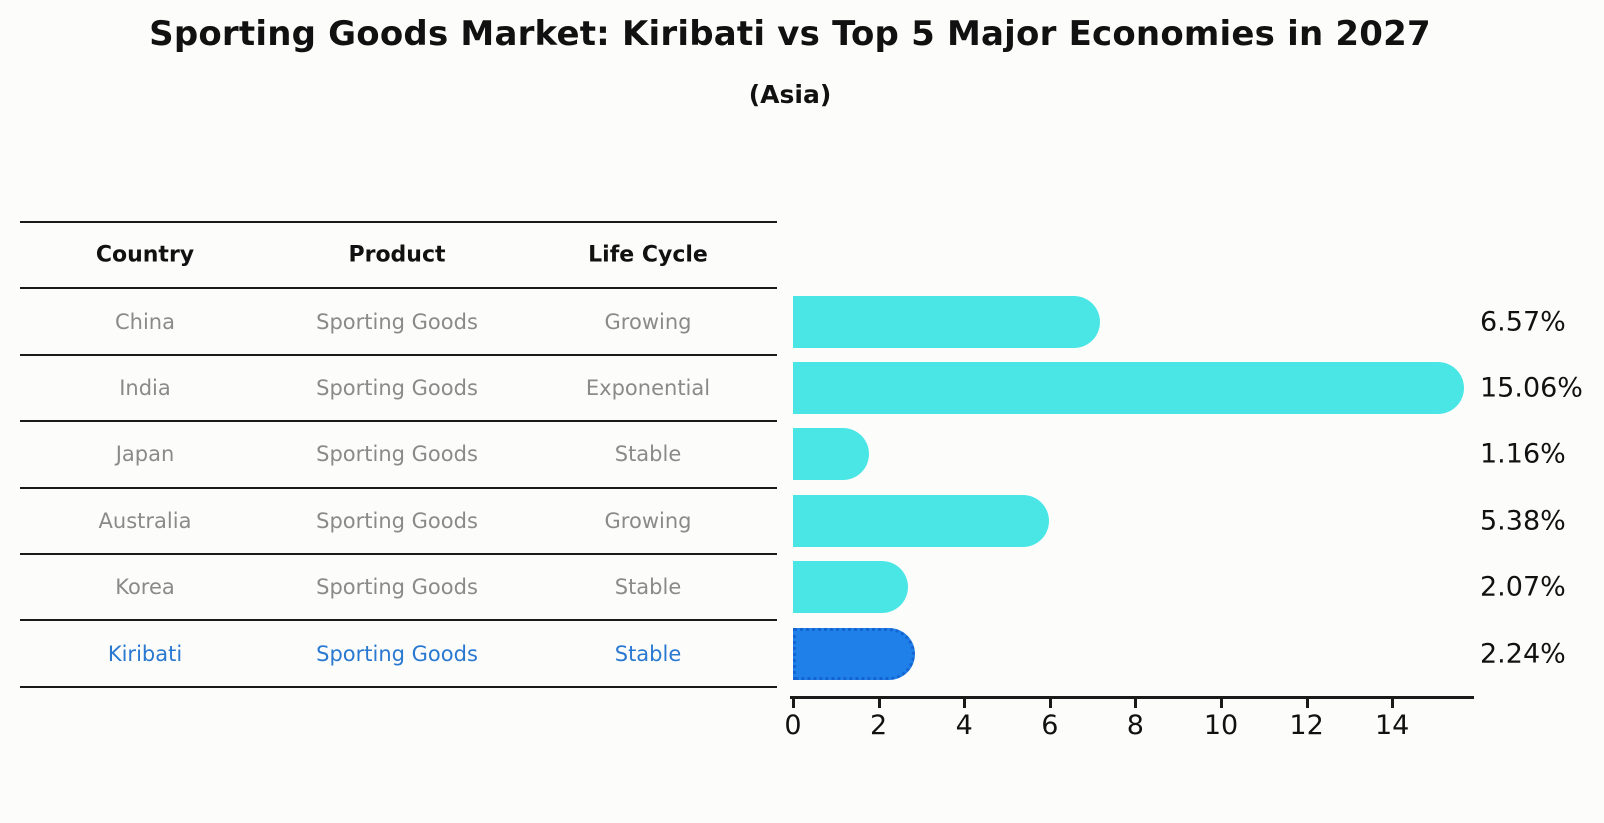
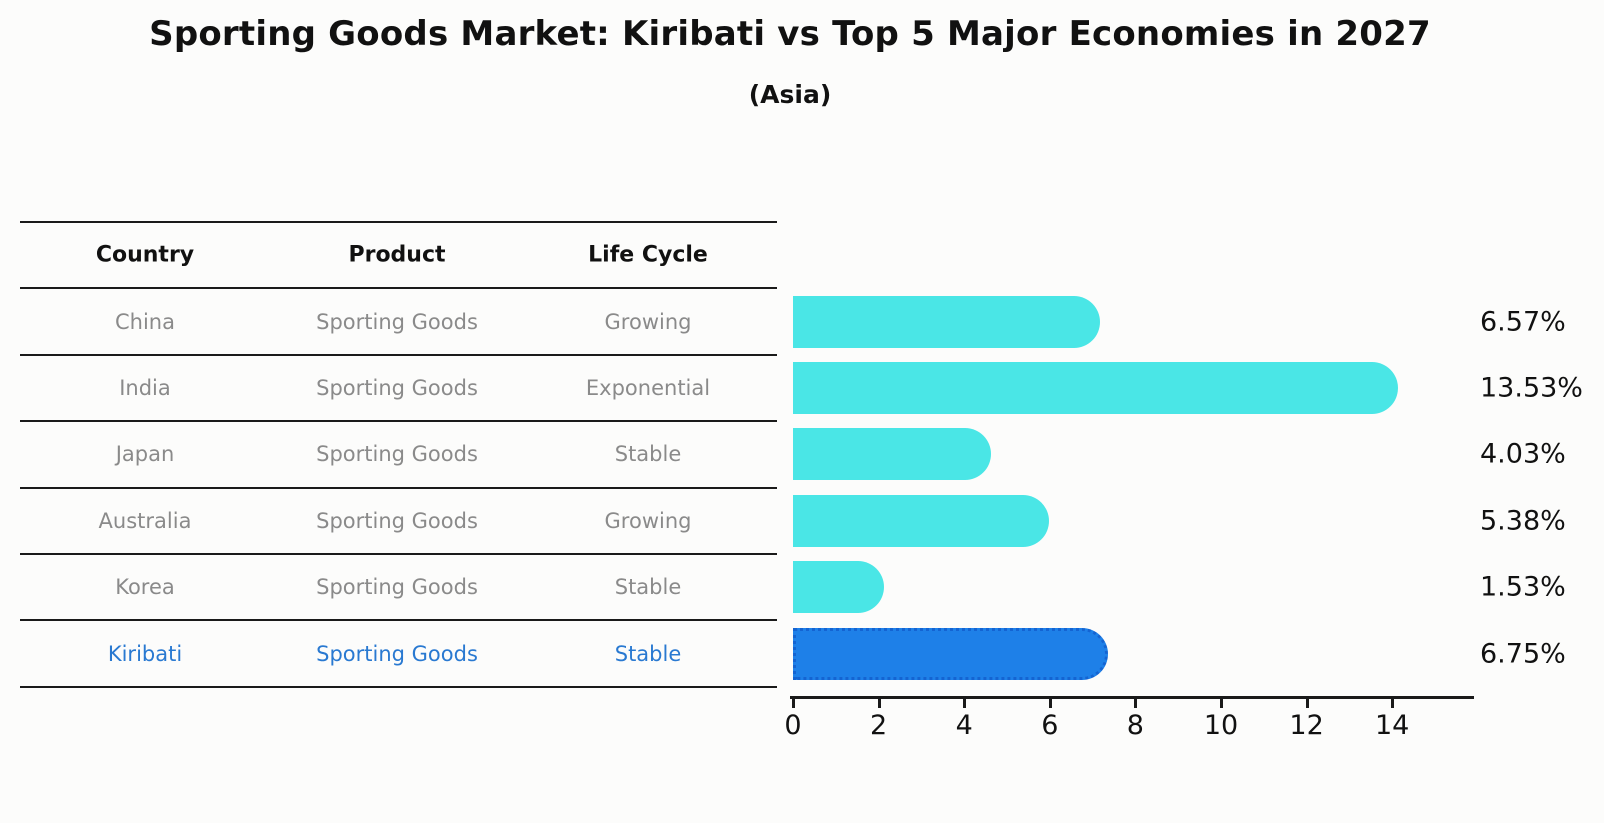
India: 15.06% -> 13.53%
Japan: 1.16% -> 4.03%
Korea: 2.07% -> 1.53%
Kiribati: 2.24% -> 6.75%
